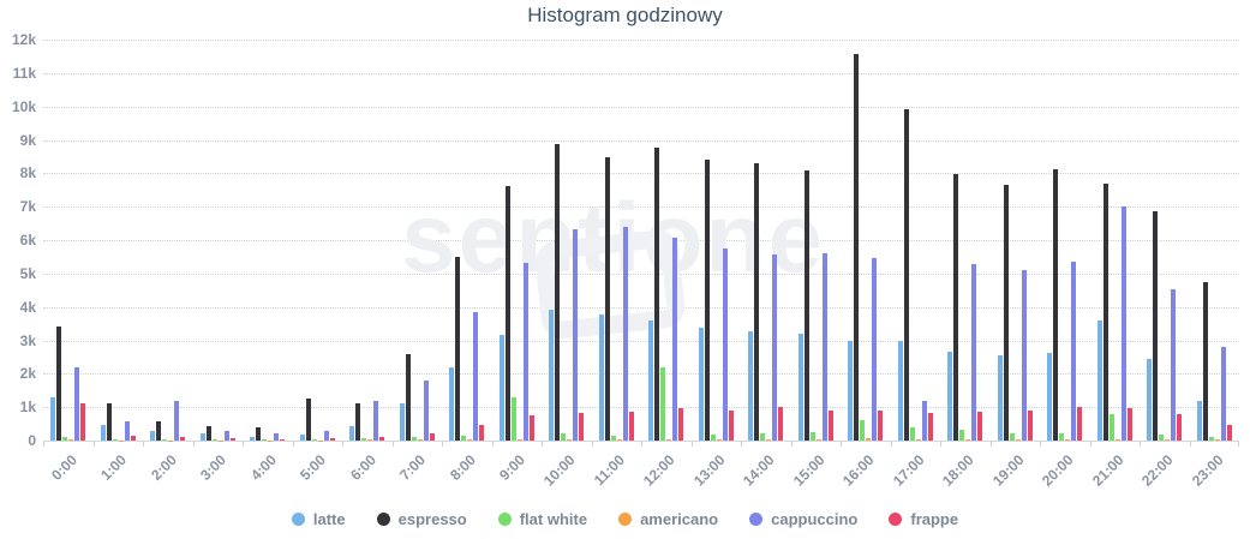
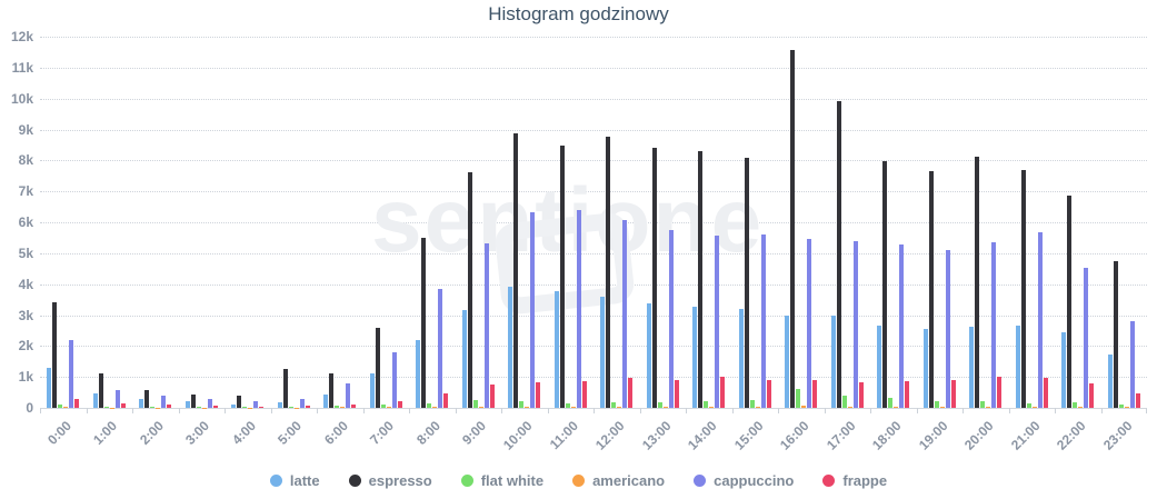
frappe/0:00: 1.1k -> 0.3k
cappuccino/2:00: 1.2k -> 0.4k
cappuccino/6:00: 1.2k -> 0.8k
flat white/9:00: 1.3k -> 0.2k
flat white/12:00: 2.2k -> 0.2k
cappuccino/17:00: 1.2k -> 5.4k
latte/21:00: 3.6k -> 2.7k
flat white/21:00: 0.8k -> 0.2k
cappuccino/21:00: 7.0k -> 5.7k
latte/23:00: 1.2k -> 1.7k
